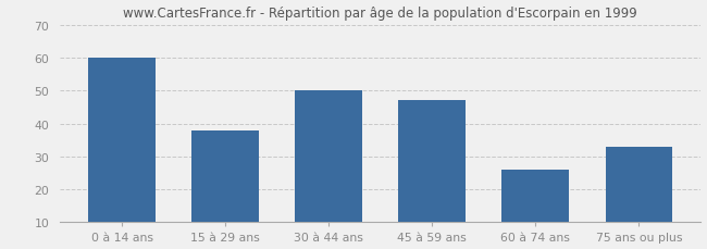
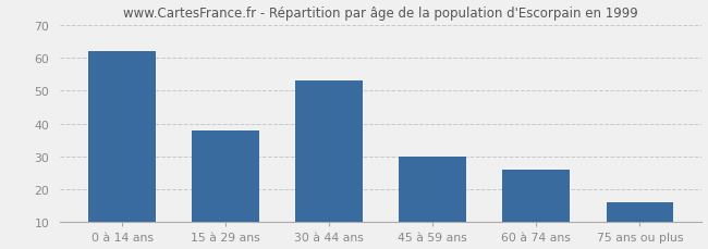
0 à 14 ans: 60 -> 62
30 à 44 ans: 50 -> 53
45 à 59 ans: 47 -> 30
75 ans ou plus: 33 -> 16
